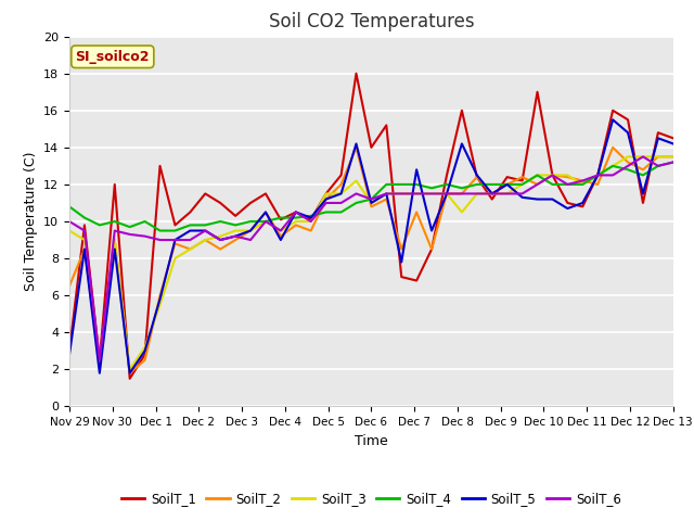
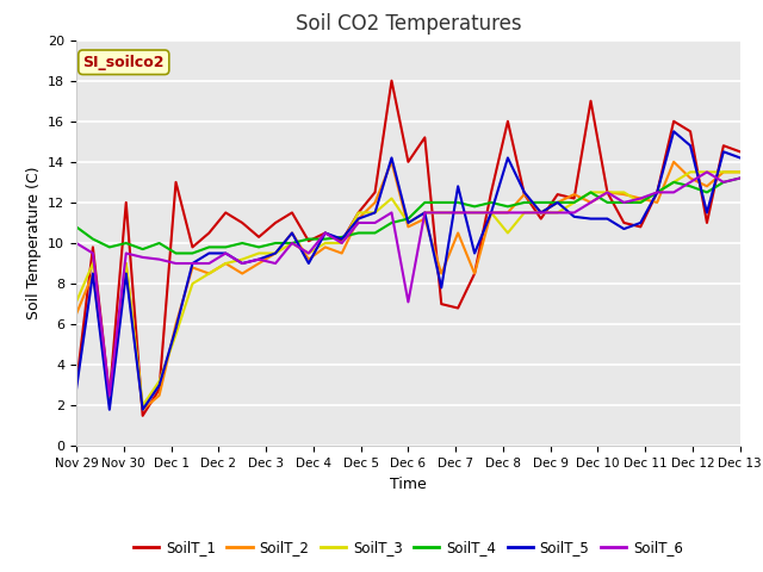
SoilT_3/Nov 29: 9.5 -> 7.1
SoilT_6/Dec 6: 11.2 -> 7.1
